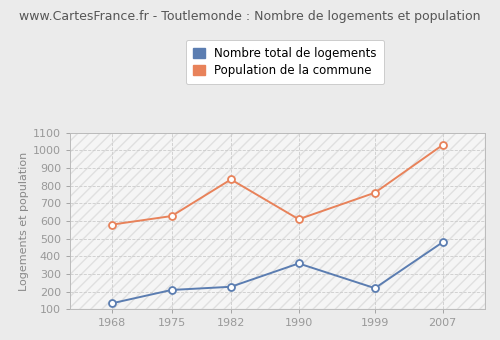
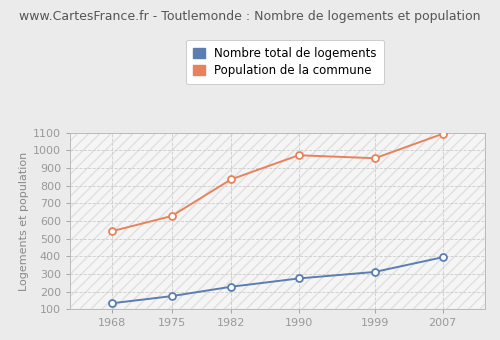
Population de la commune/1968: 580 -> 540
Nombre total de logements/1975: 210 -> 180
Nombre total de logements/1990: 360 -> 280
Population de la commune/1990: 610 -> 970
Nombre total de logements/1999: 220 -> 310
Population de la commune/1999: 760 -> 960
Nombre total de logements/2007: 480 -> 400
Population de la commune/2007: 1030 -> 1090
